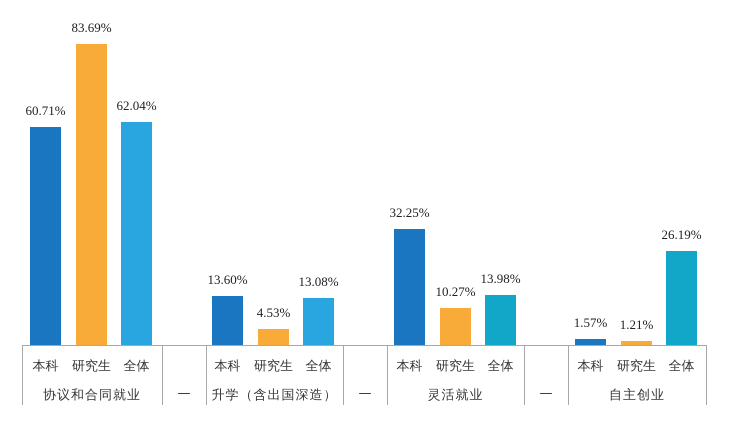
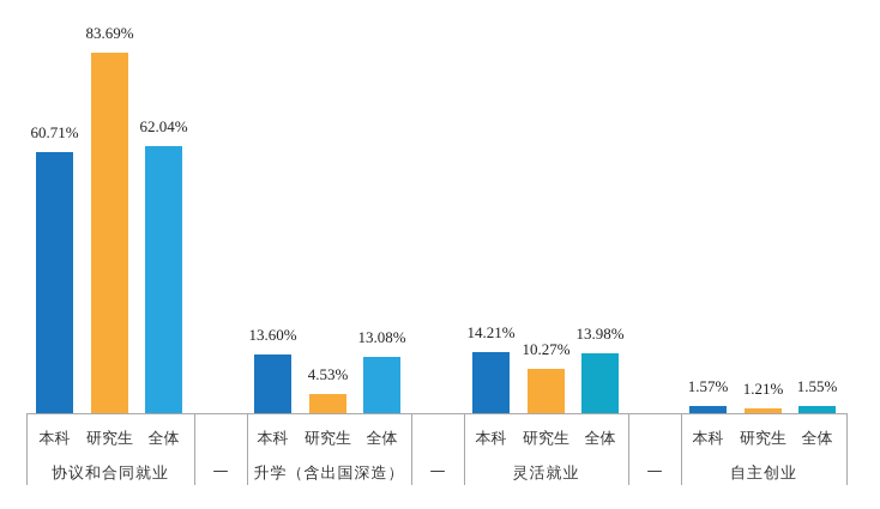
本科/灵活就业: 32.25% -> 14.21%
全体/自主创业: 26.19% -> 1.55%
